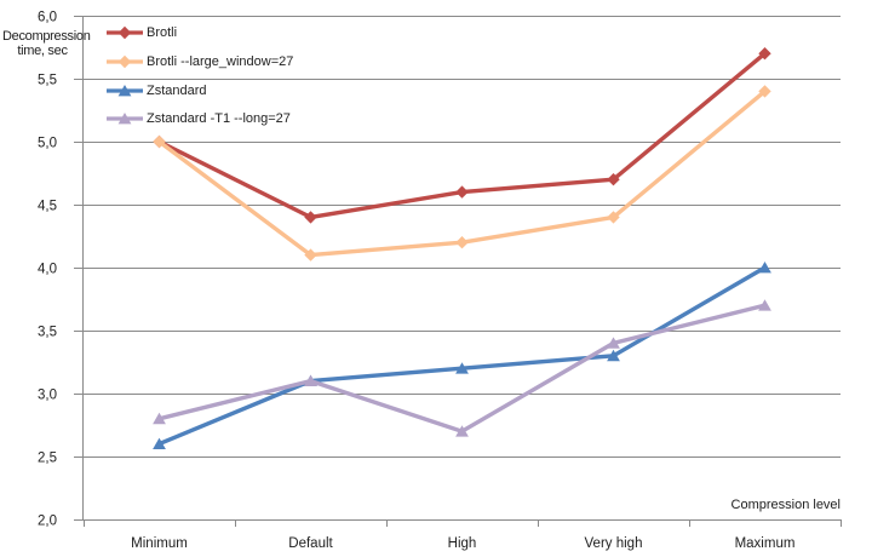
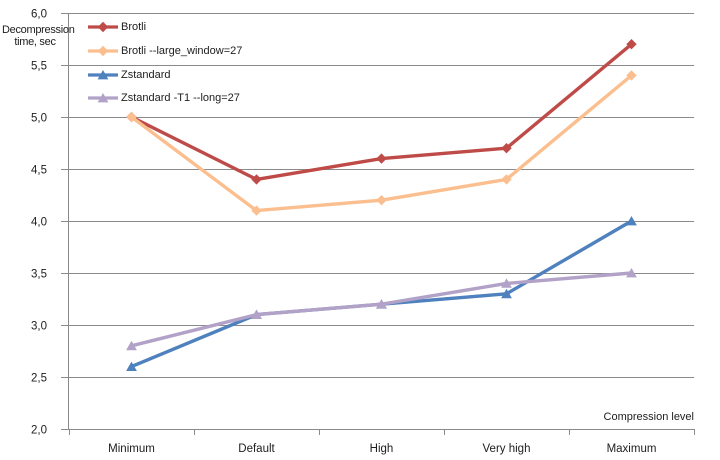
Zstandard -T1 --long=27/High: 2,7 -> 3,2
Zstandard -T1 --long=27/Maximum: 3,7 -> 3,5
